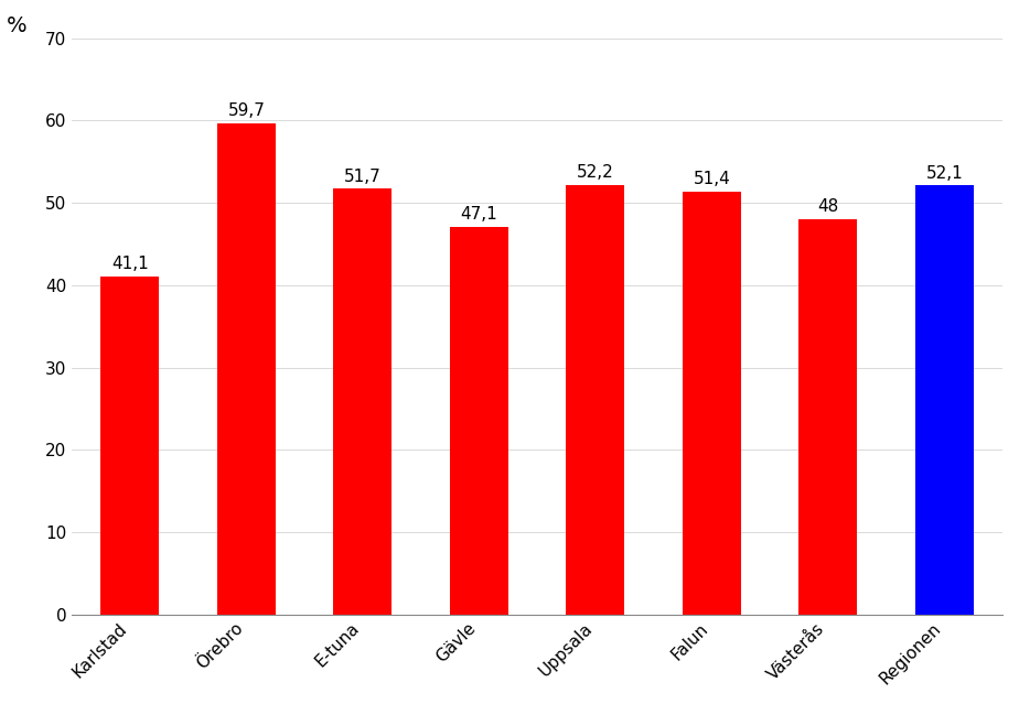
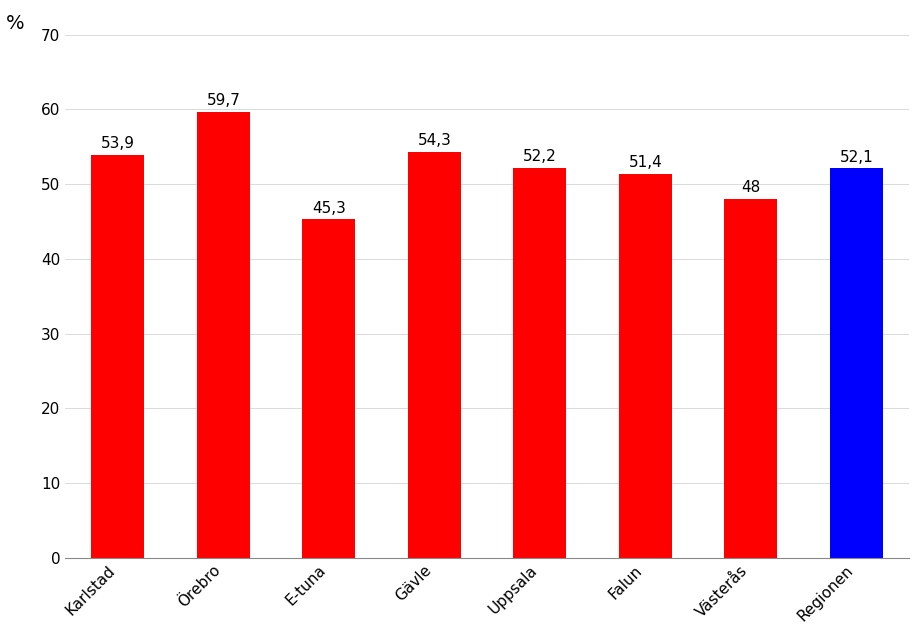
Karlstad: 41,1 -> 53,9
E-tuna: 51,7 -> 45,3
Gävle: 47,1 -> 54,3
